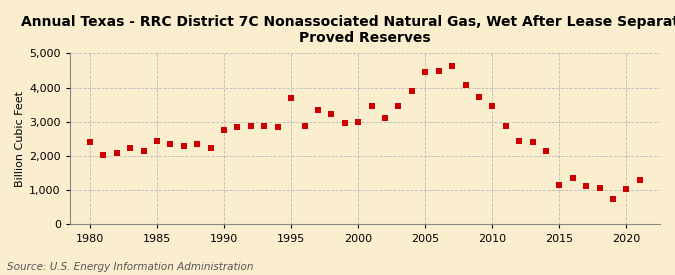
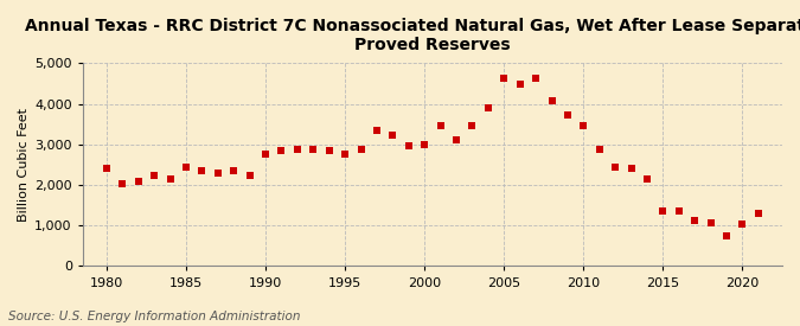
1995: 3,700 -> 2,750
2005: 4,450 -> 4,620
2015: 1,150 -> 1,350
